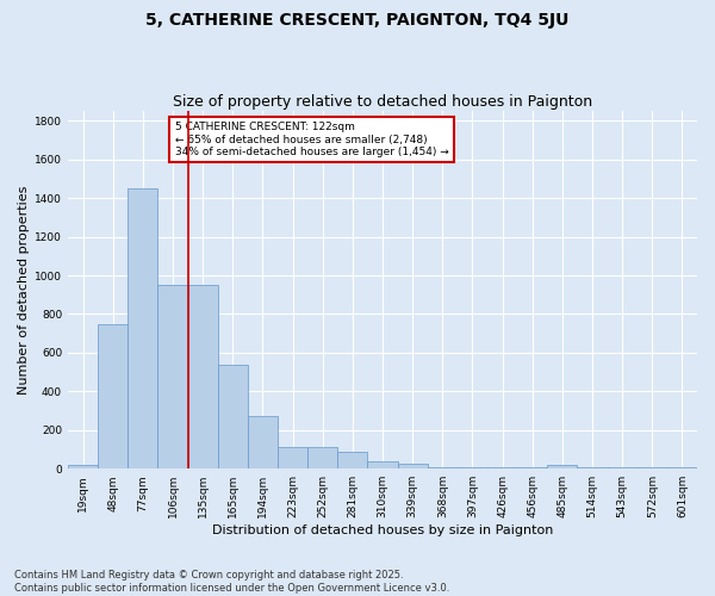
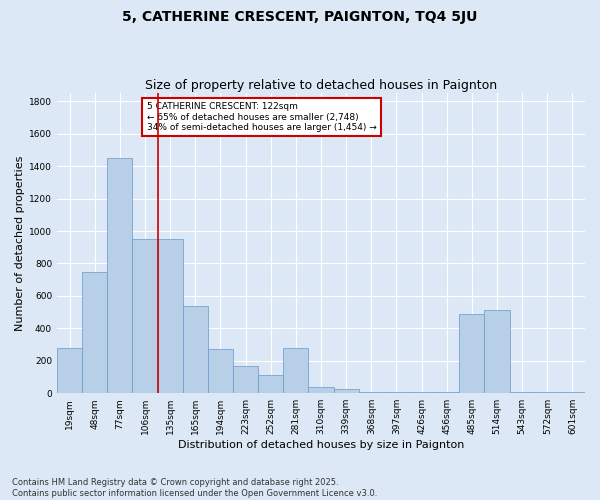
19sqm: 20 -> 280
223sqm: 110 -> 170
281sqm: 90 -> 280
485sqm: 20 -> 490
514sqm: 10 -> 510
